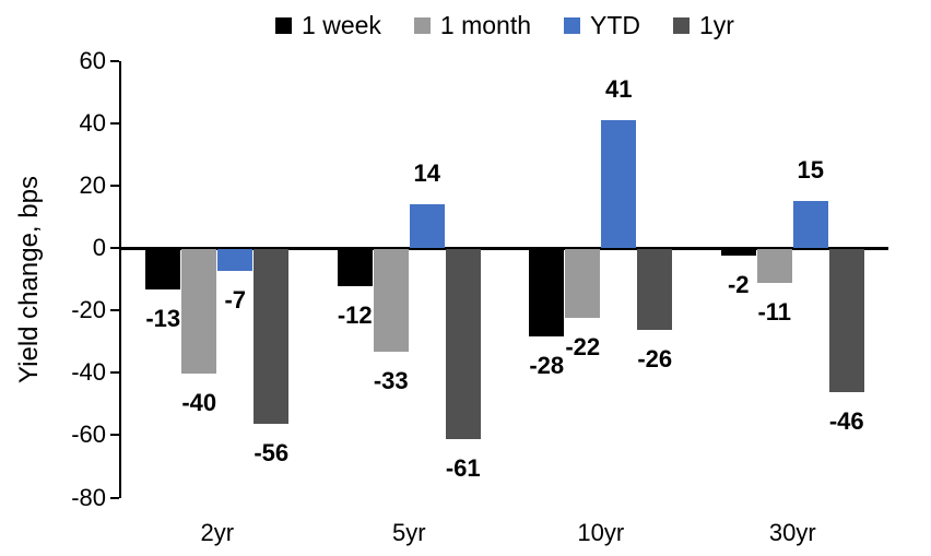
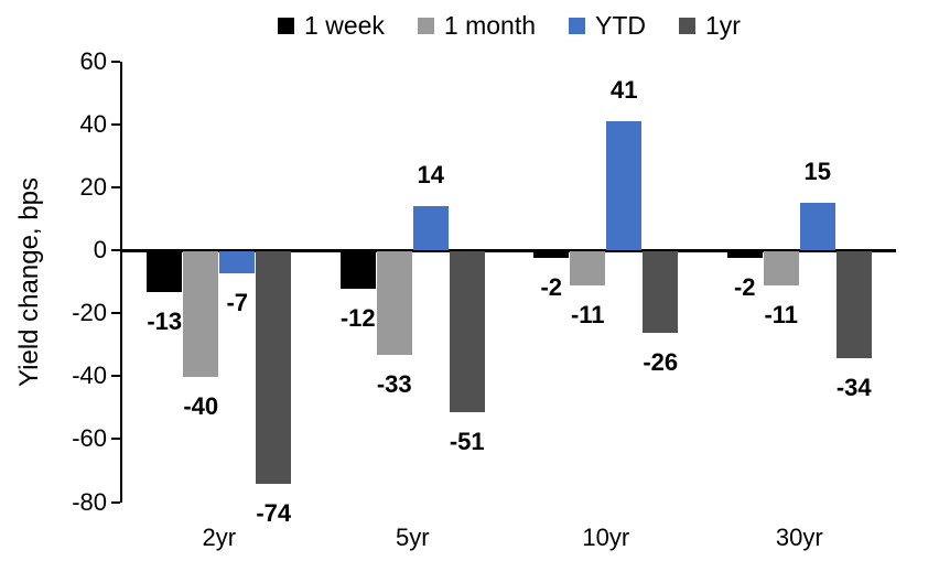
1yr/2yr: -56 -> -74
1yr/5yr: -61 -> -51
1 week/10yr: -28 -> -2
1 month/10yr: -22 -> -11
1yr/30yr: -46 -> -34
